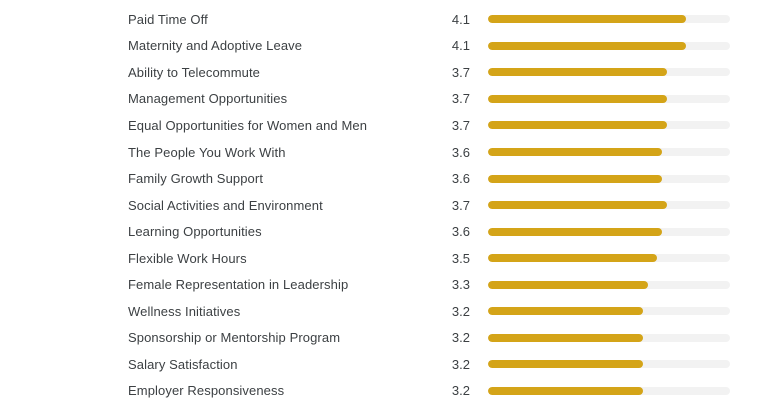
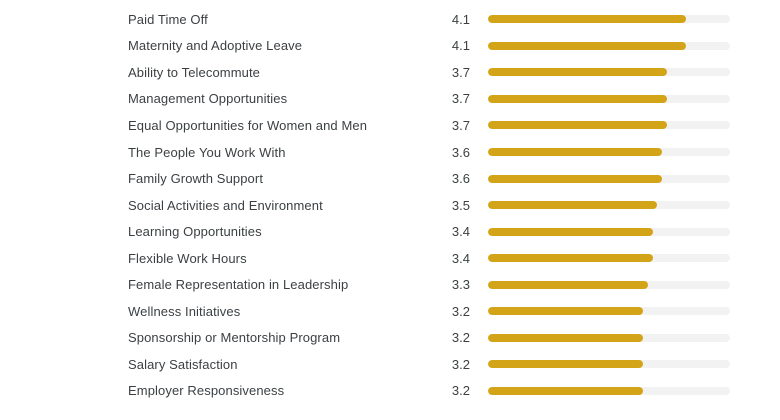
Social Activities and Environment: 3.7 -> 3.5
Learning Opportunities: 3.6 -> 3.4
Flexible Work Hours: 3.5 -> 3.4
